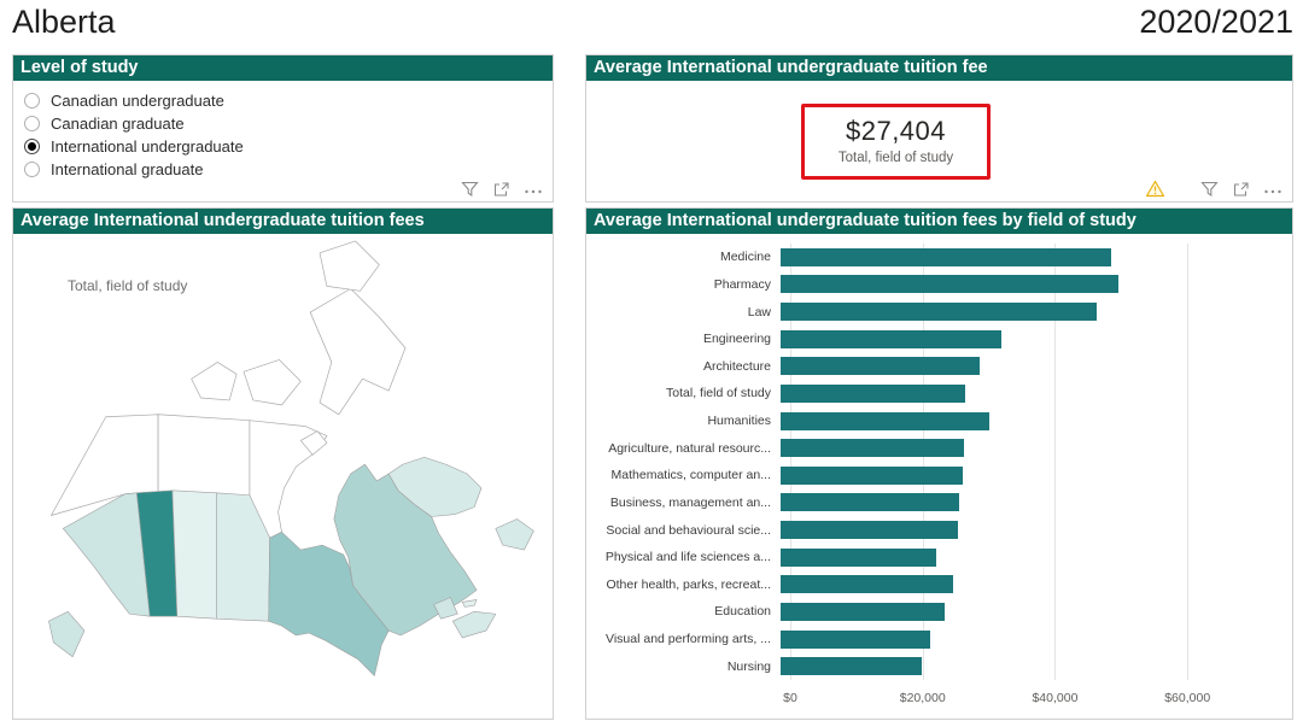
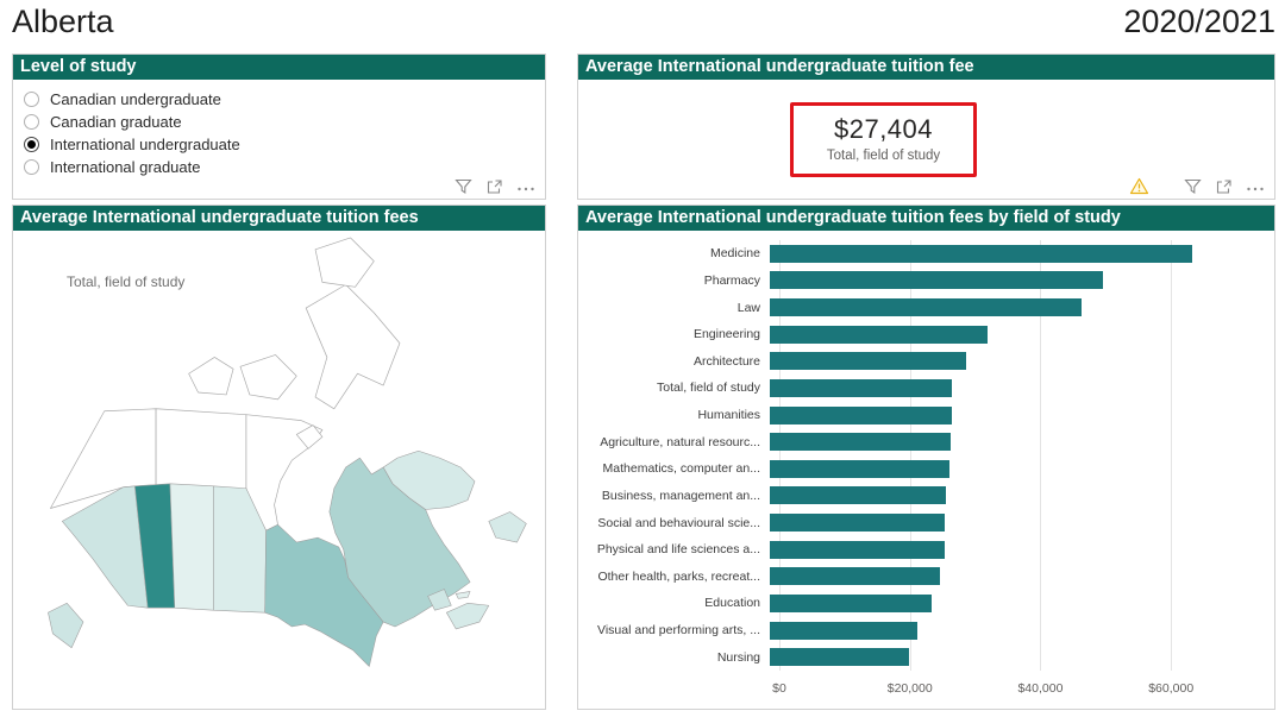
Medicine: $49000 -> $63000
Humanities: $31000 -> $27000
Physical and life sciences a...: $23000 -> $26000
